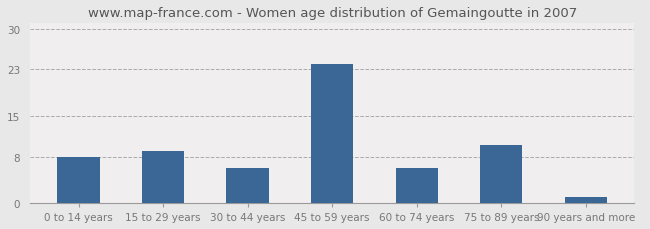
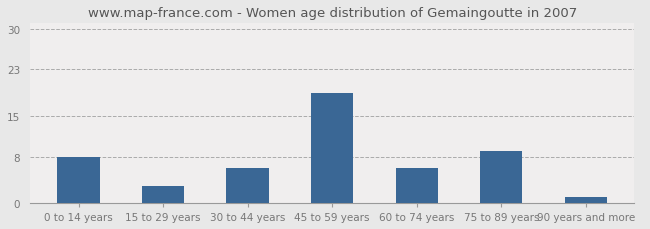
15 to 29 years: 9 -> 3
45 to 59 years: 24 -> 19
75 to 89 years: 10 -> 9
